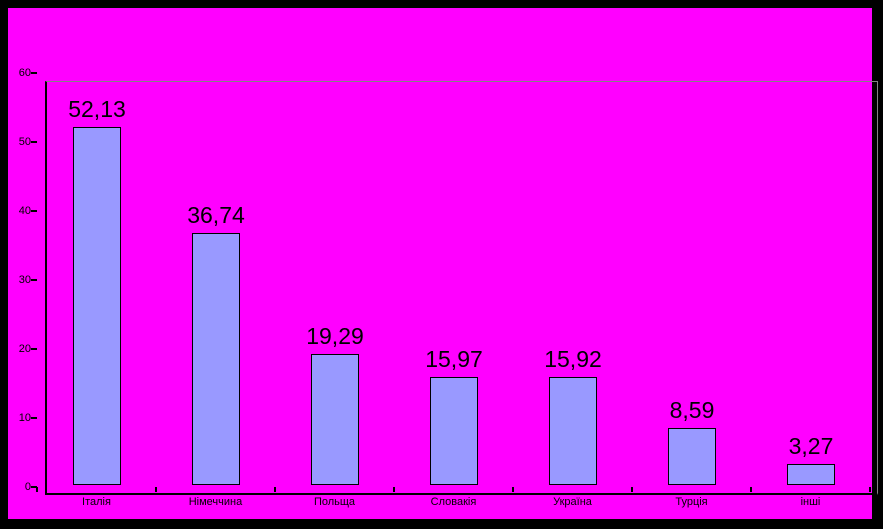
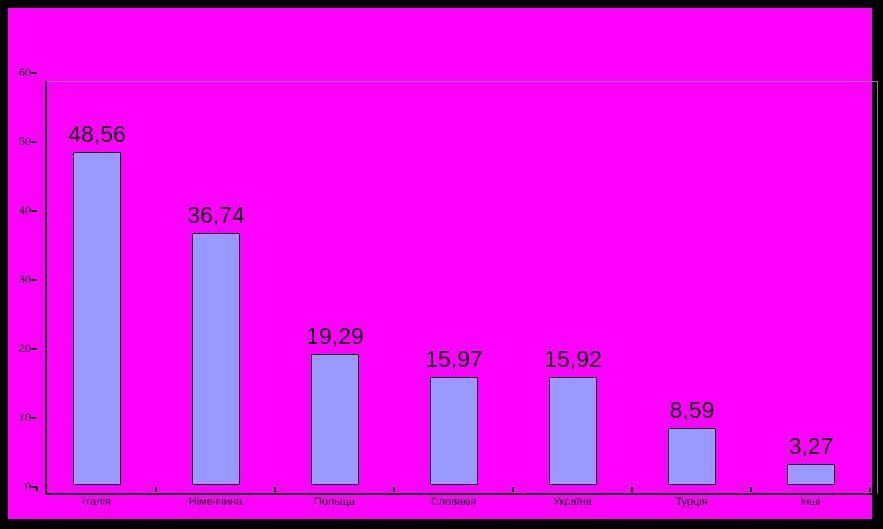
Італія: 52,13 -> 48,56
